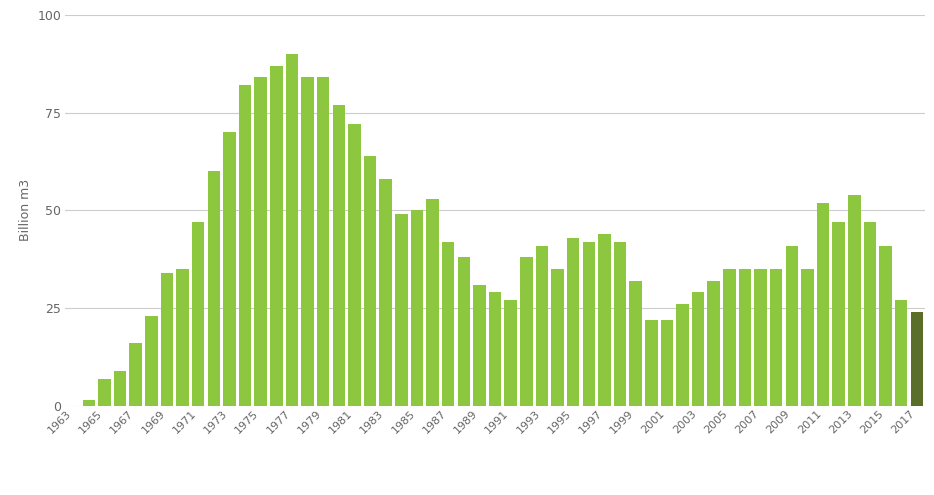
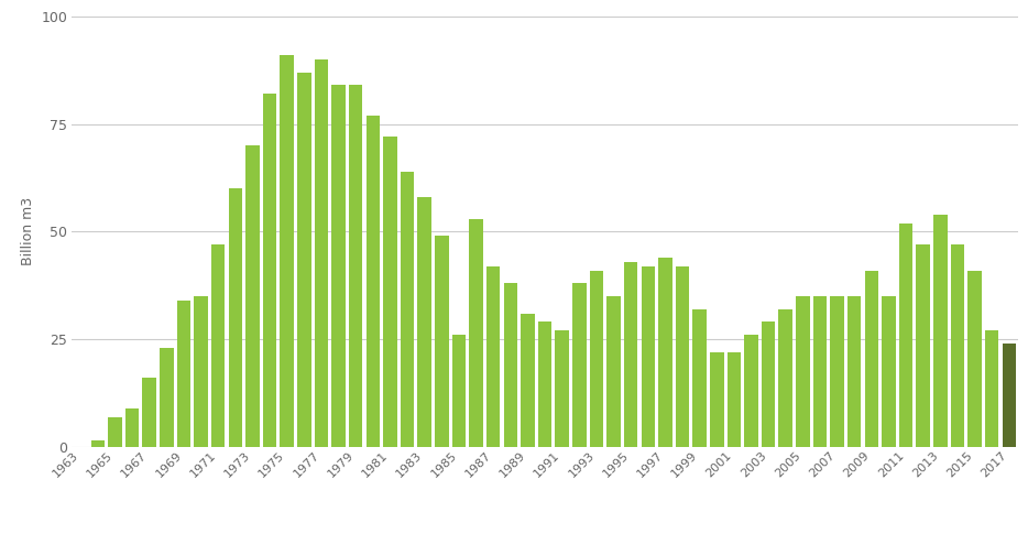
1975: 84.0 -> 91.0
1985: 50.0 -> 26.0
